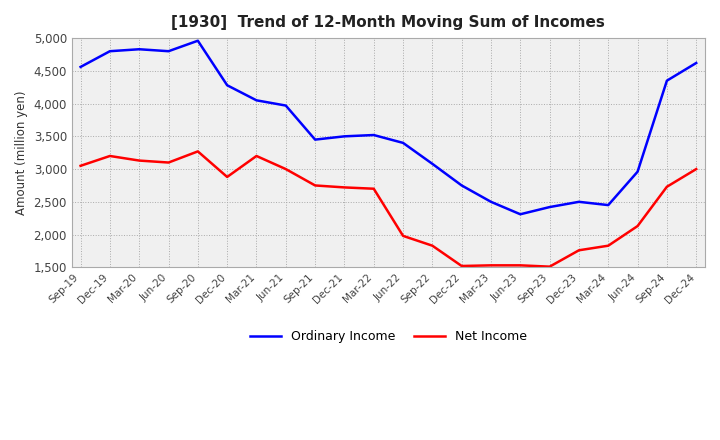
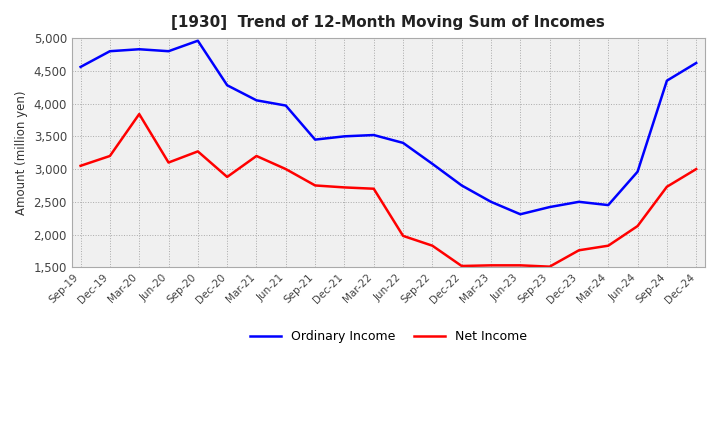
Net Income/Mar-20: 3,130 -> 3,840
